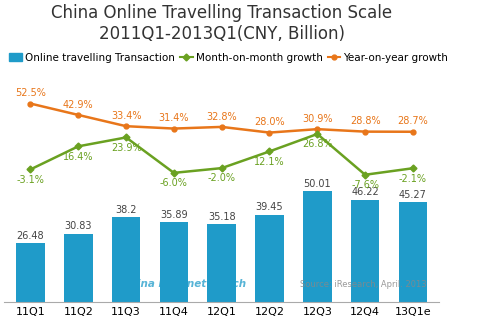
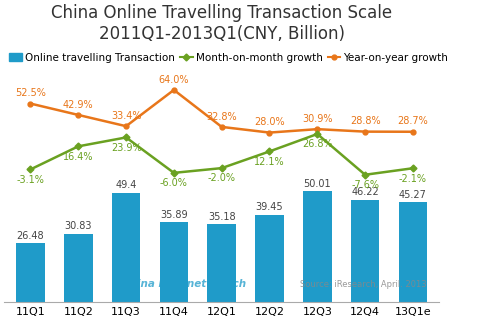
Online travelling Transaction/11Q3: 38.2 -> 49.4
Year-on-year growth/11Q4: 31.4% -> 64.0%
